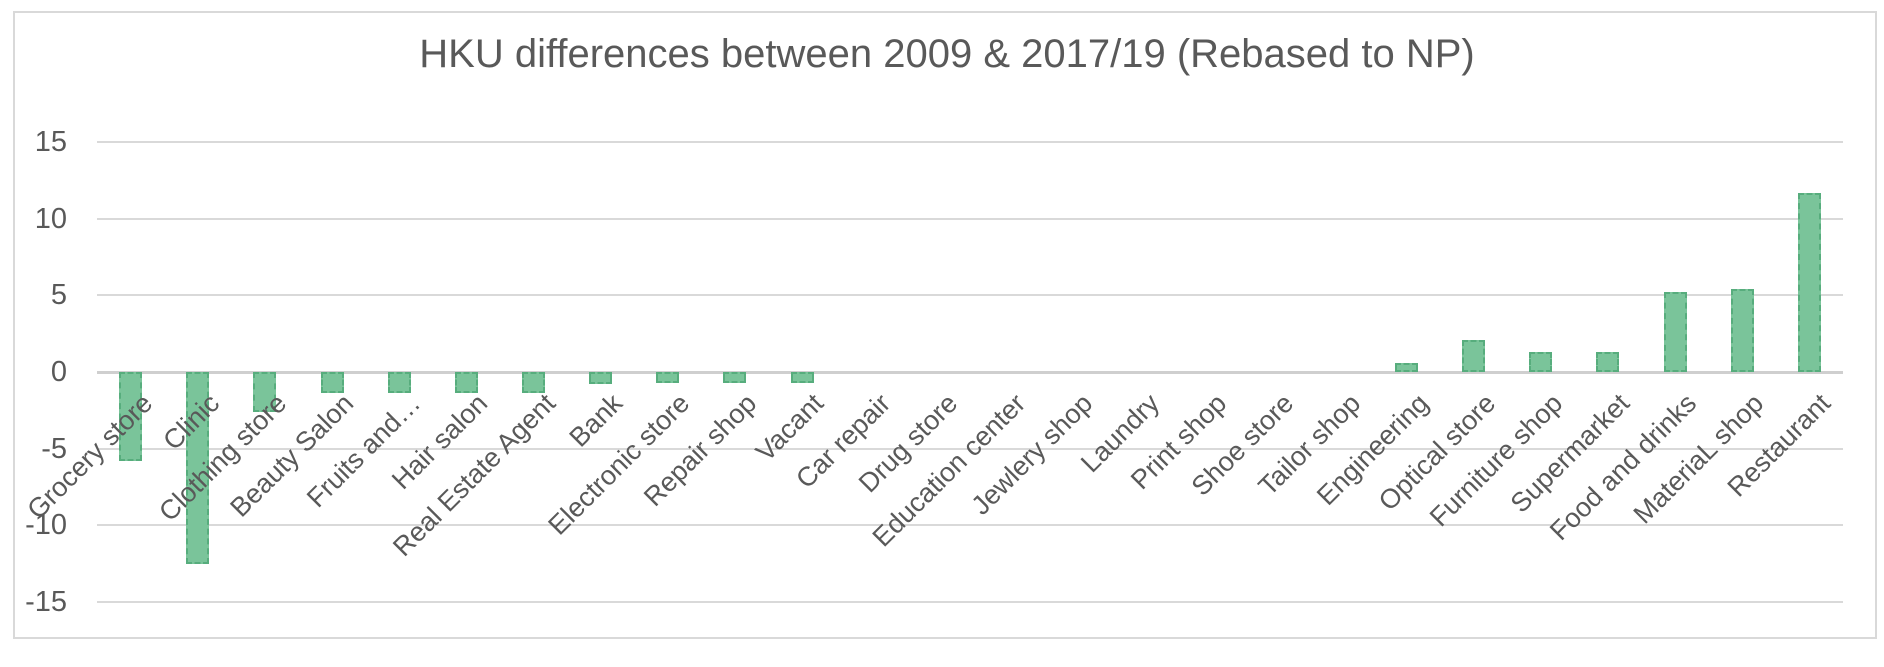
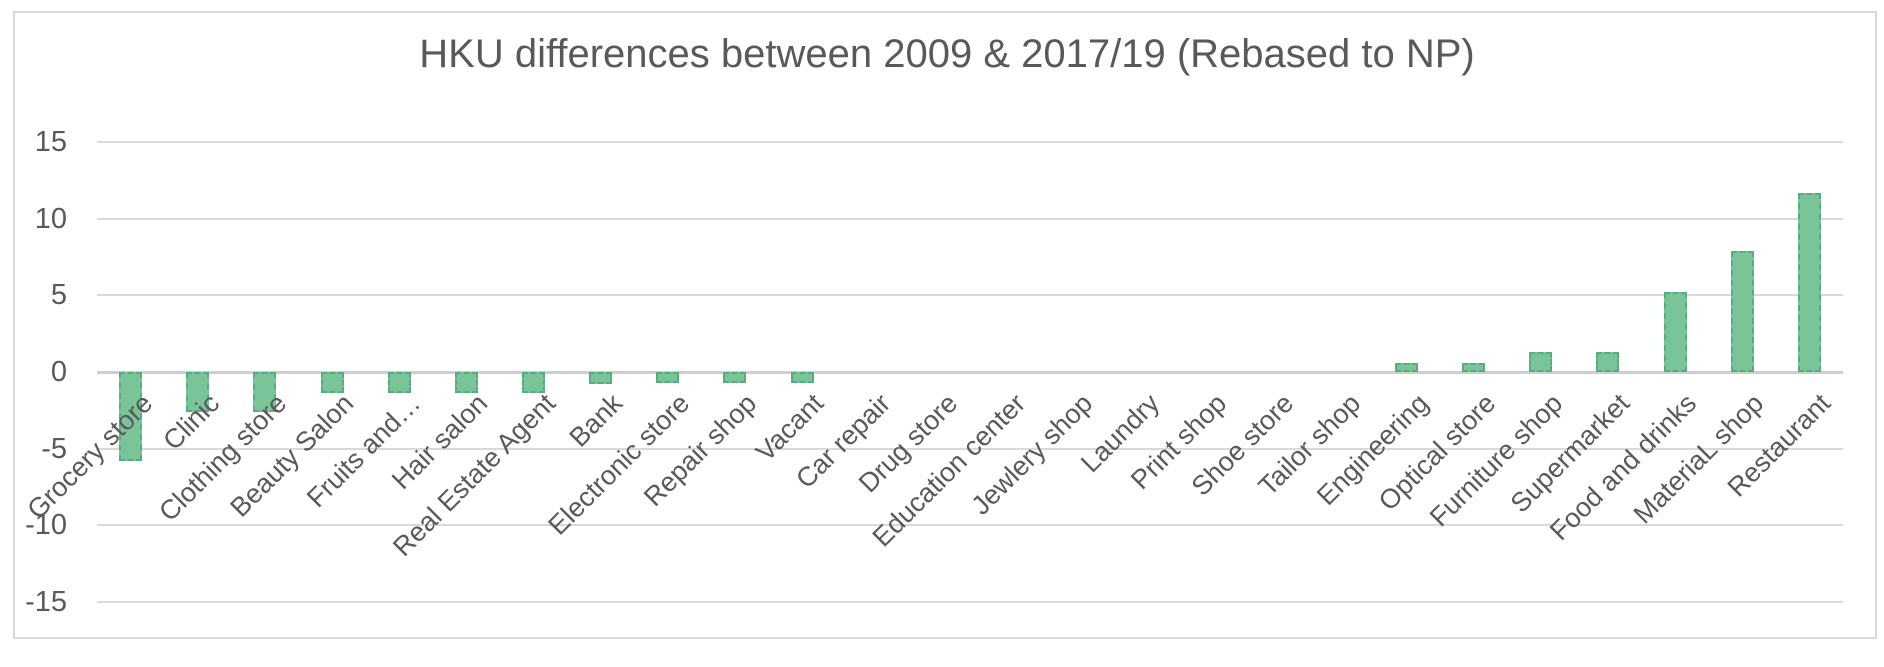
Clinic: -12.5 -> -2.6
Optical store: 2.1 -> 0.6
MateriaL shop: 5.4 -> 7.9
